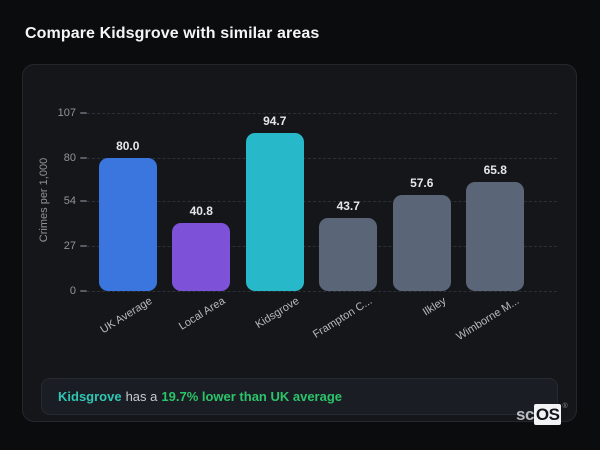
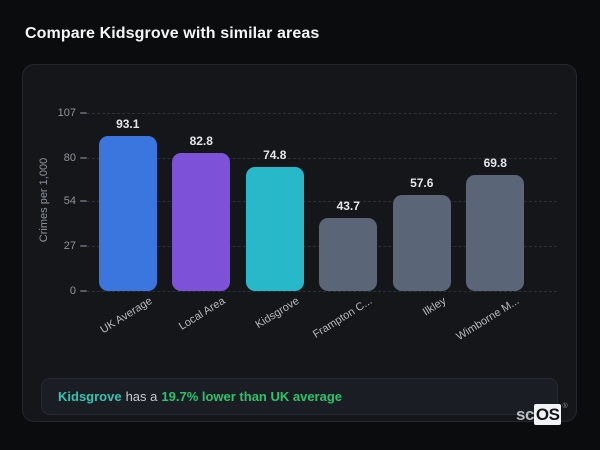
UK Average: 80.0 -> 93.1
Local Area: 40.8 -> 82.8
Kidsgrove: 94.7 -> 74.8
Wimborne M...: 65.8 -> 69.8
